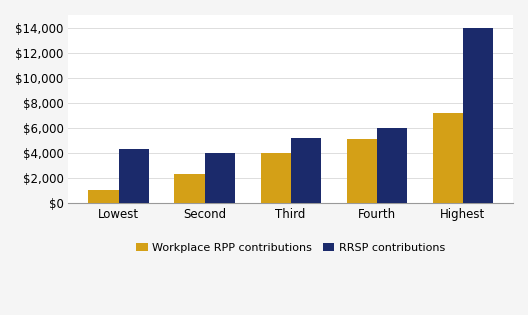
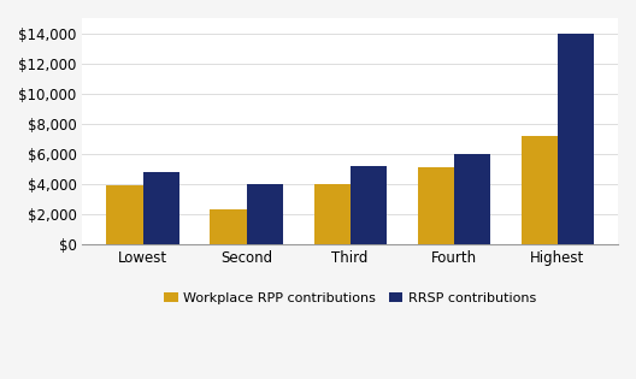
Workplace RPP contributions/Lowest: $1,000 -> $3,900
RRSP contributions/Lowest: $4,300 -> $4,800
